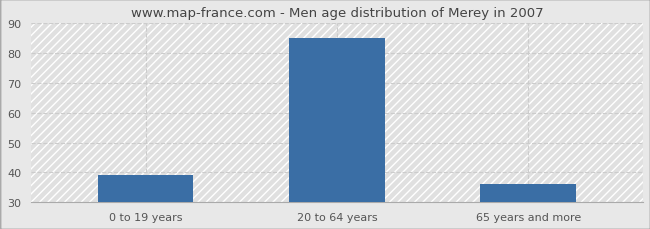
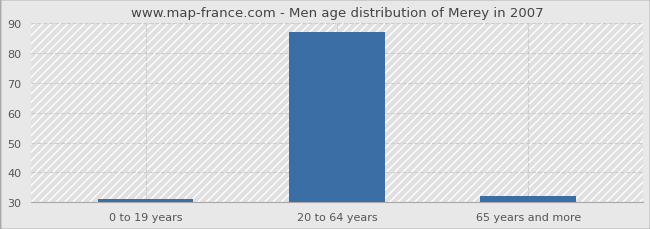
0 to 19 years: 39 -> 31
20 to 64 years: 85 -> 87
65 years and more: 36 -> 32
